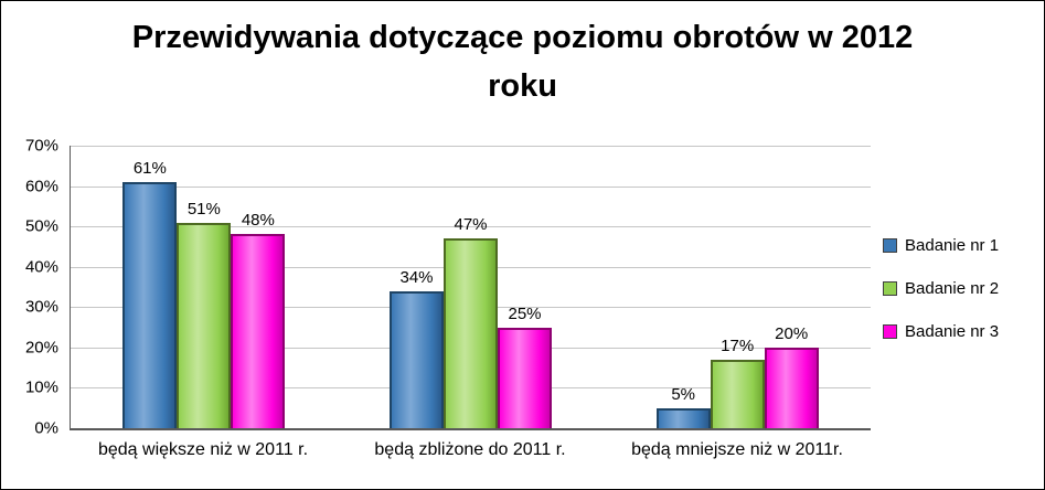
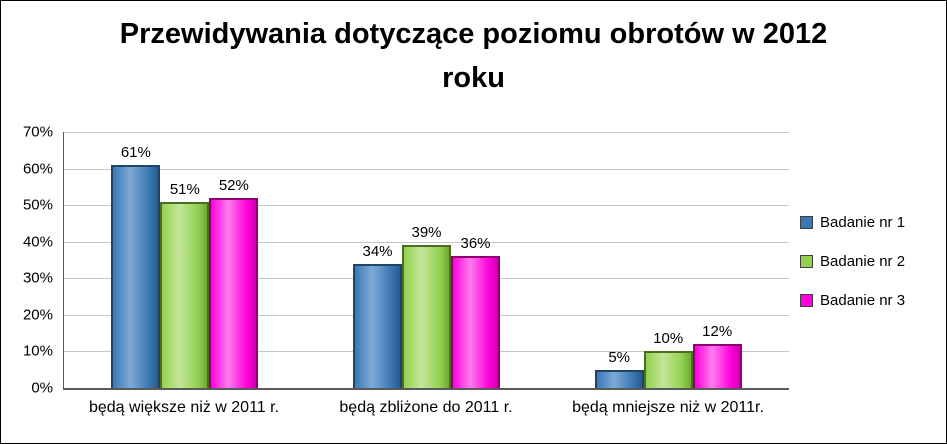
Badanie nr 3/będą większe niż w 2011 r.: 48% -> 52%
Badanie nr 2/będą zbliżone do 2011 r.: 47% -> 39%
Badanie nr 3/będą zbliżone do 2011 r.: 25% -> 36%
Badanie nr 2/będą mniejsze niż w 2011r.: 17% -> 10%
Badanie nr 3/będą mniejsze niż w 2011r.: 20% -> 12%
